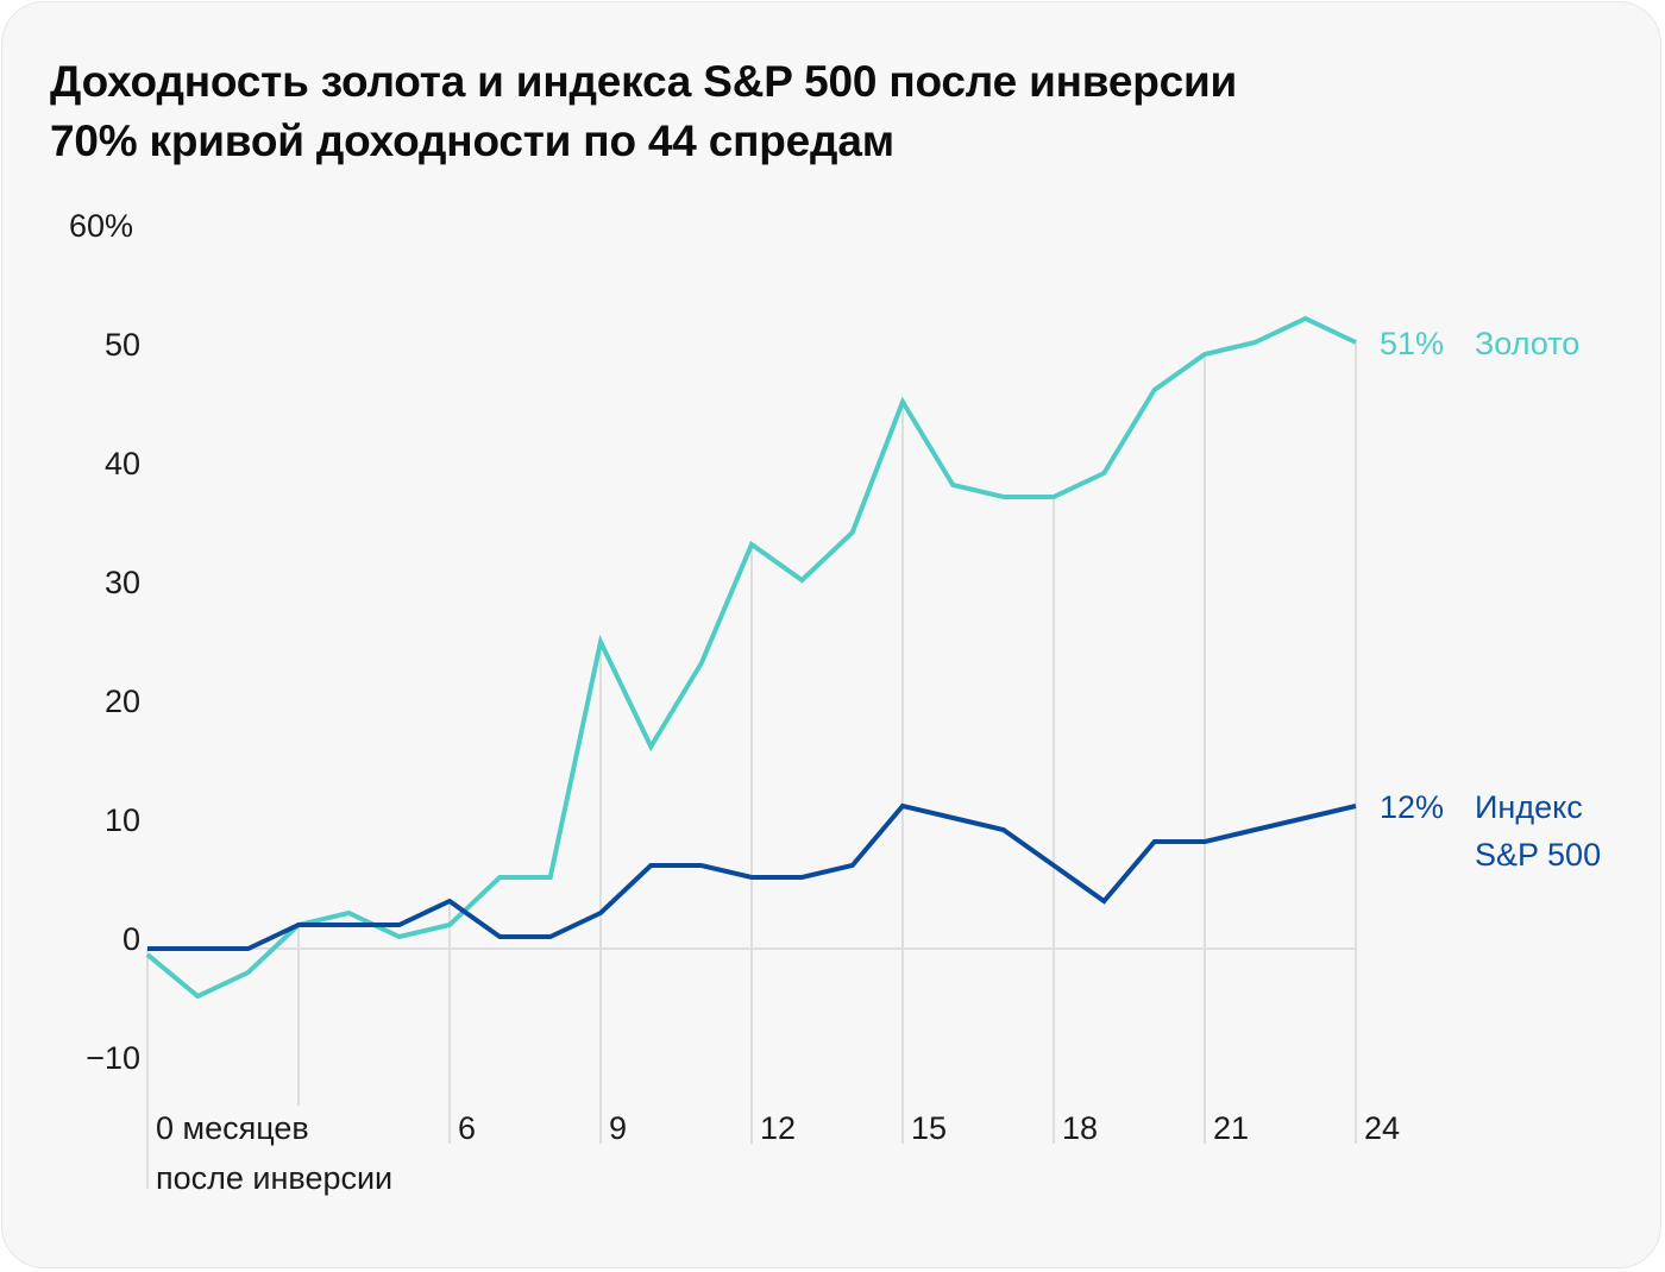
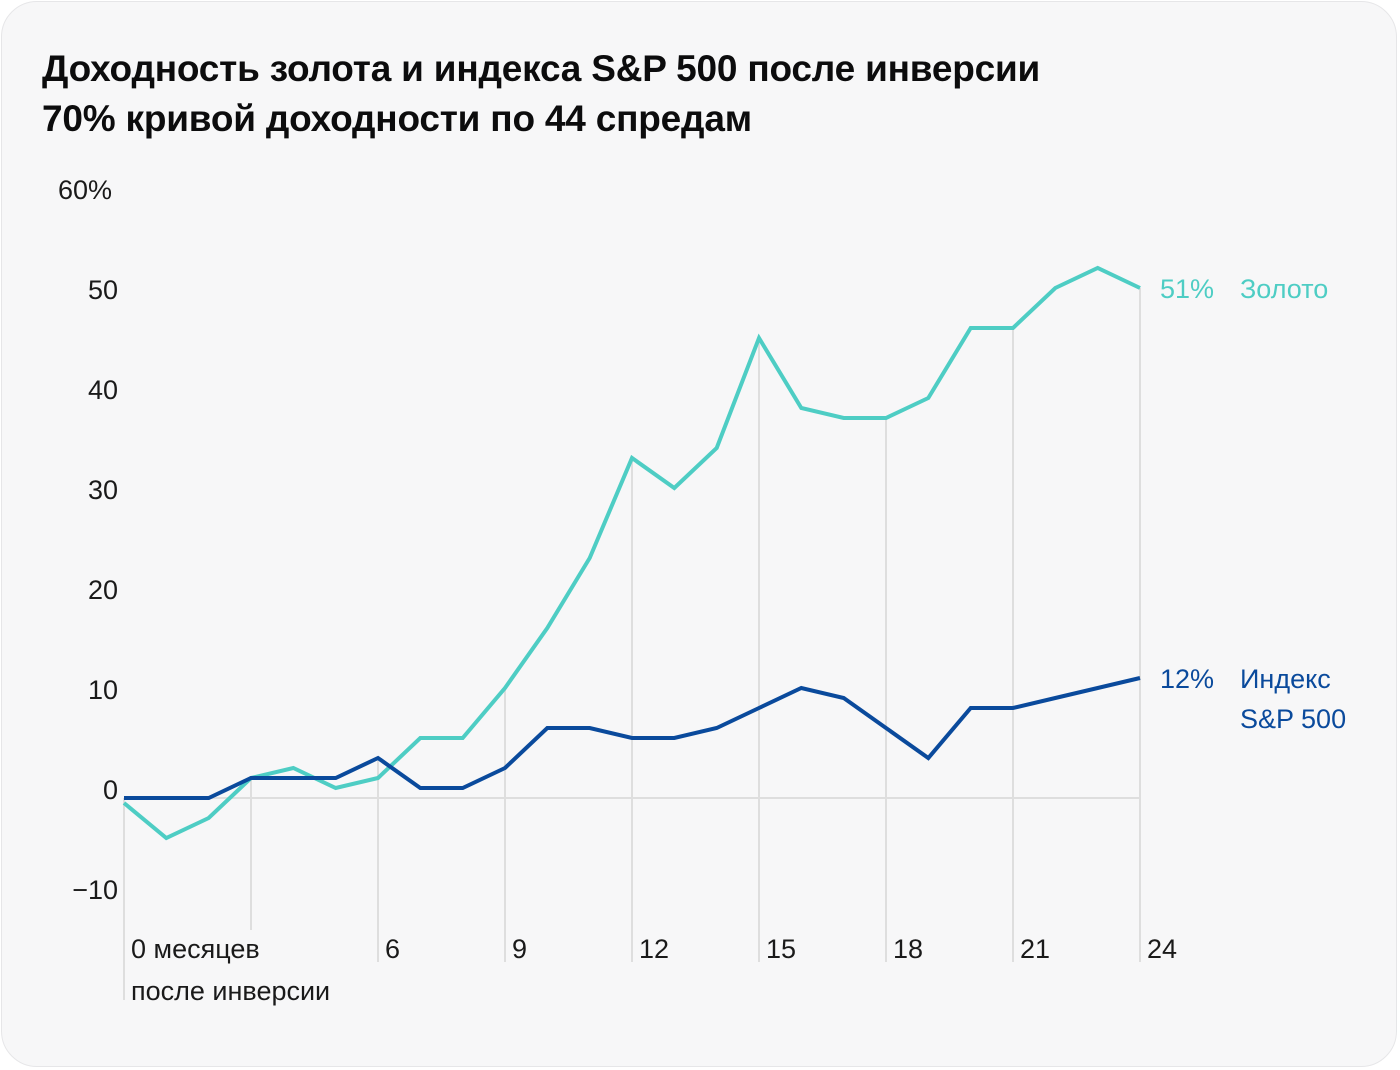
Золото/9: 25.8 -> 11.0
Индекс S&P 500/15: 12 -> 9
Золото/21: 50.0 -> 47.0
